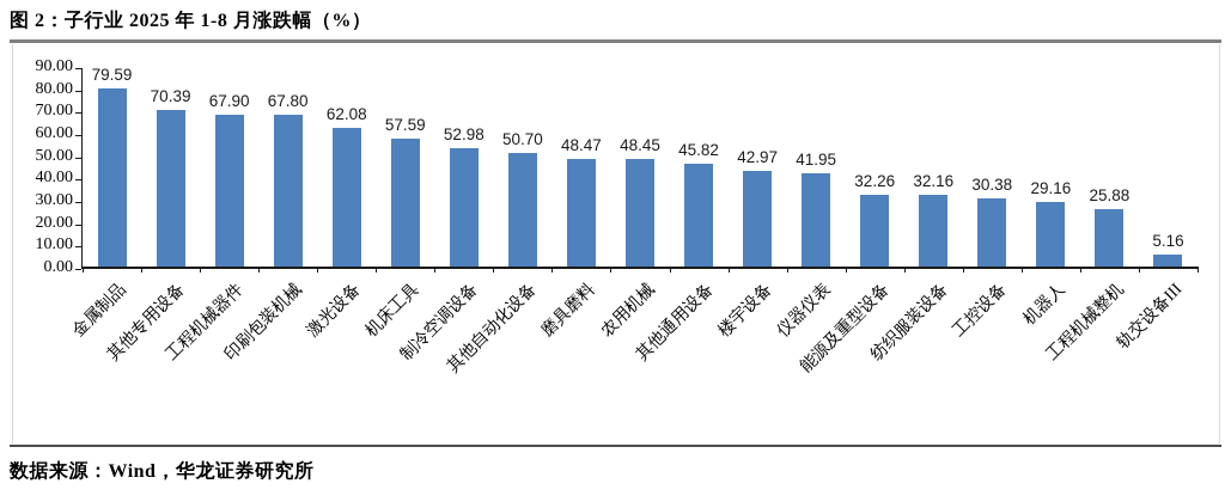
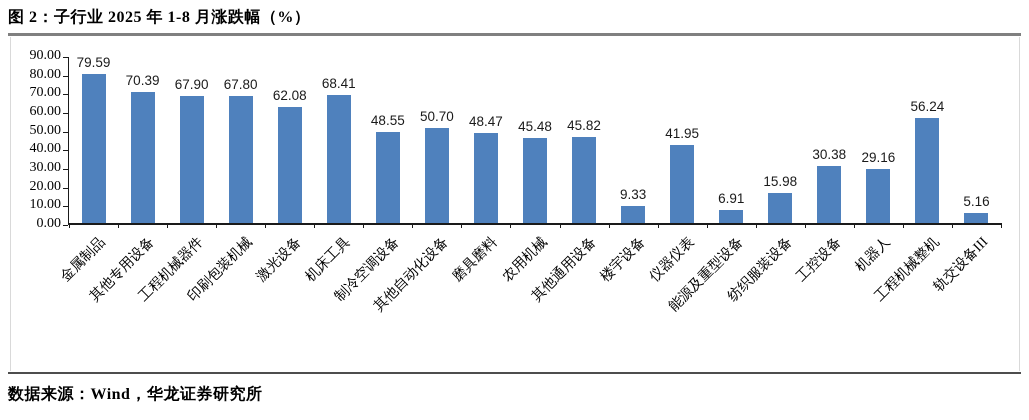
机床工具: 57.59 -> 68.41
制冷空调设备: 52.98 -> 48.55
农用机械: 48.45 -> 45.48
楼宇设备: 42.97 -> 9.33
能源及重型设备: 32.26 -> 6.91
纺织服装设备: 32.16 -> 15.98
工程机械整机: 25.88 -> 56.24
